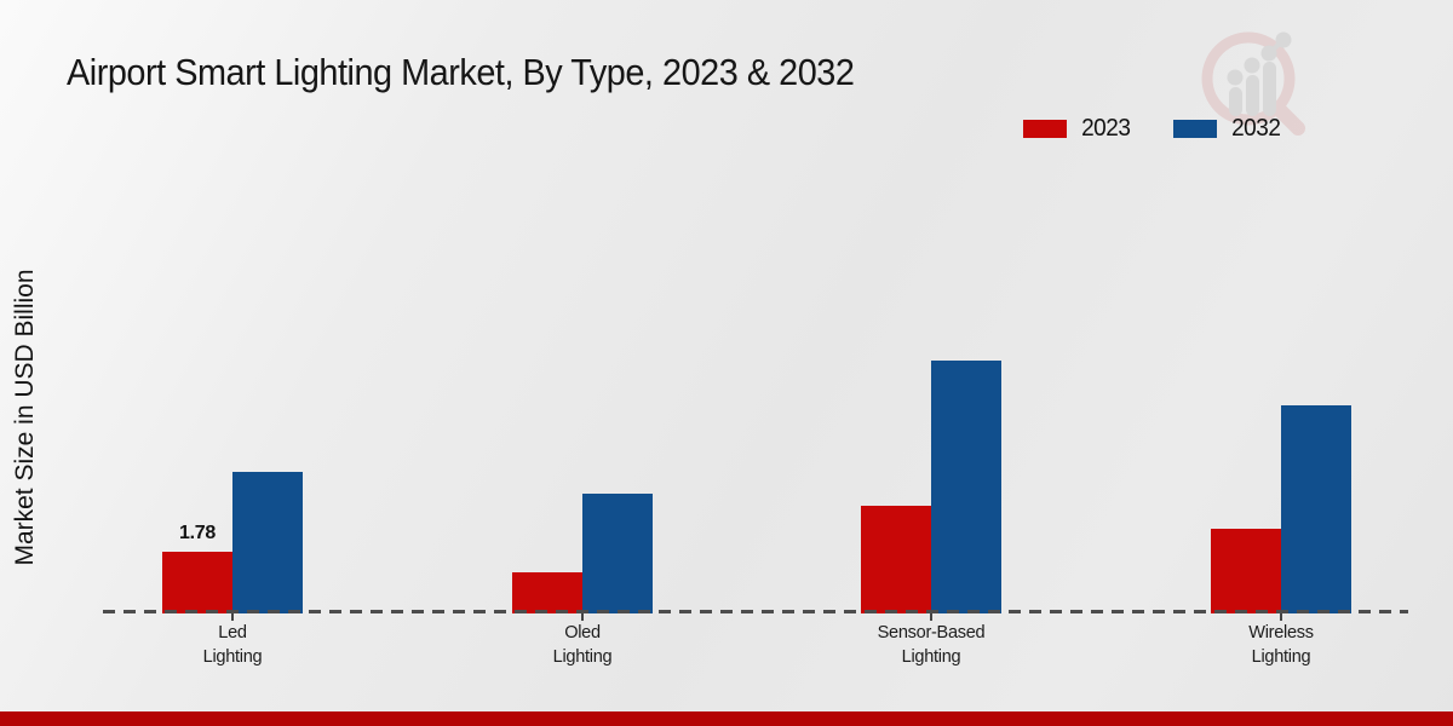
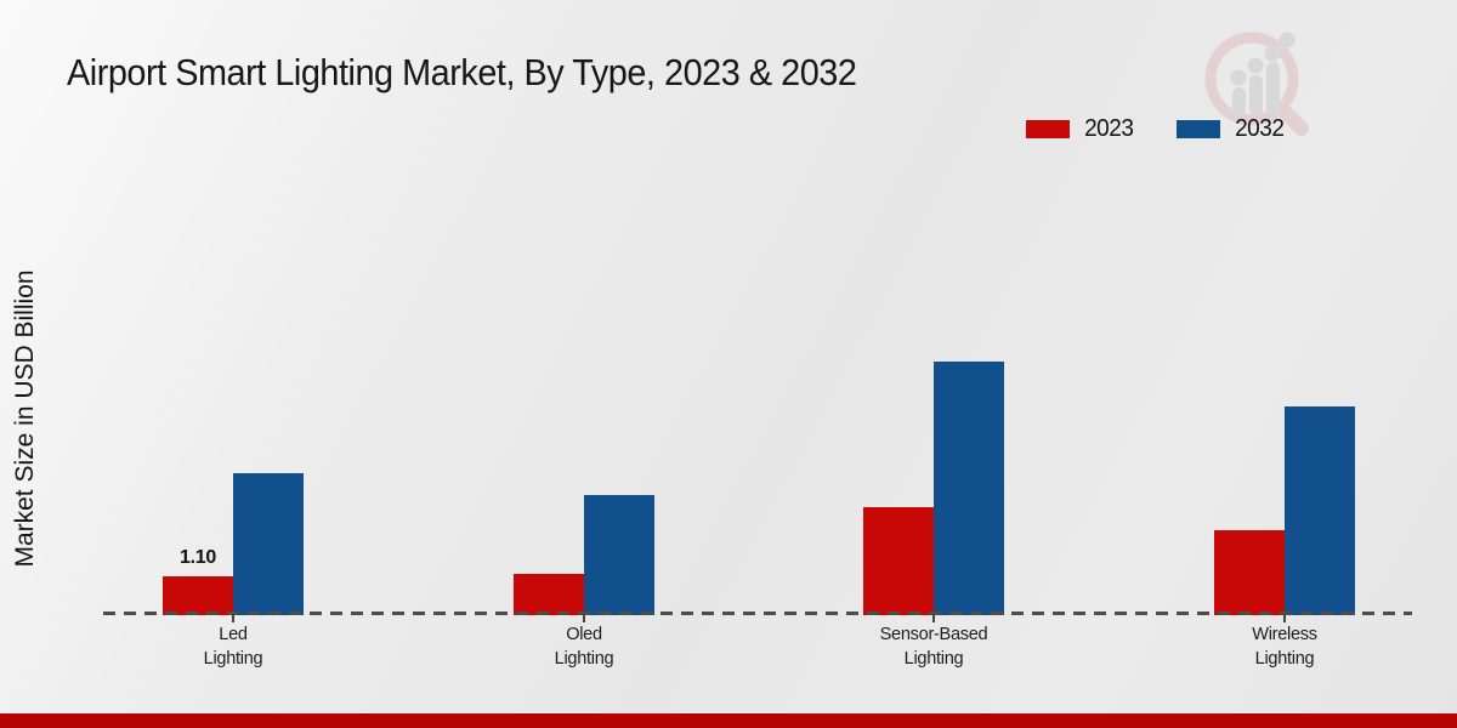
2023/Led Lighting: 1.78 -> 1.10
